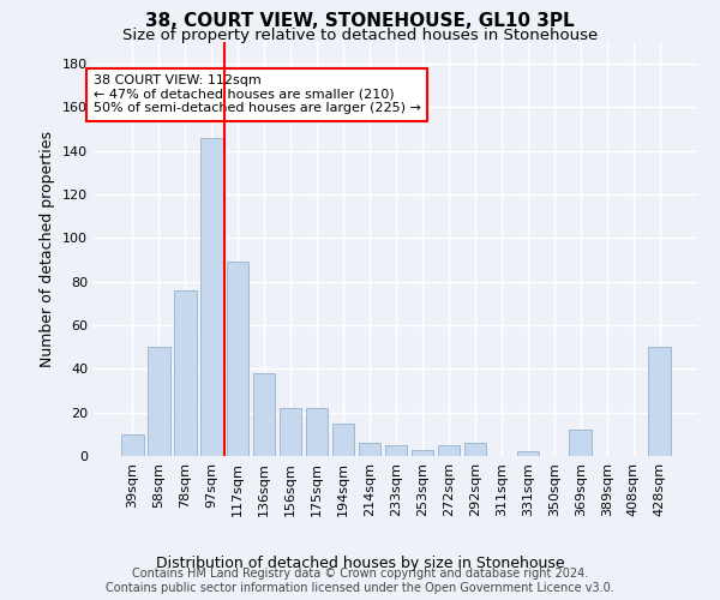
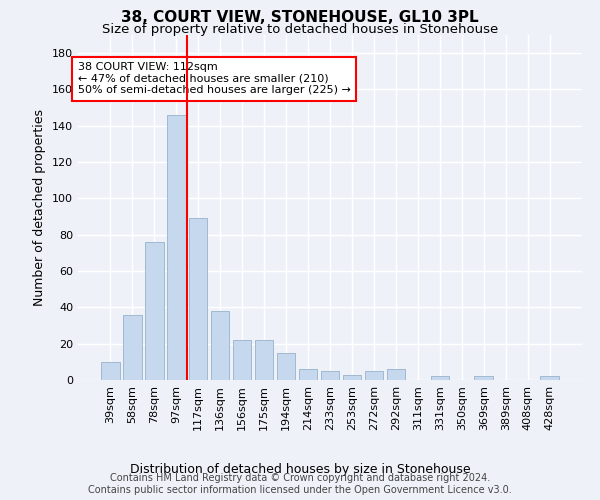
58sqm: 50 -> 36
369sqm: 12 -> 2
428sqm: 50 -> 2
